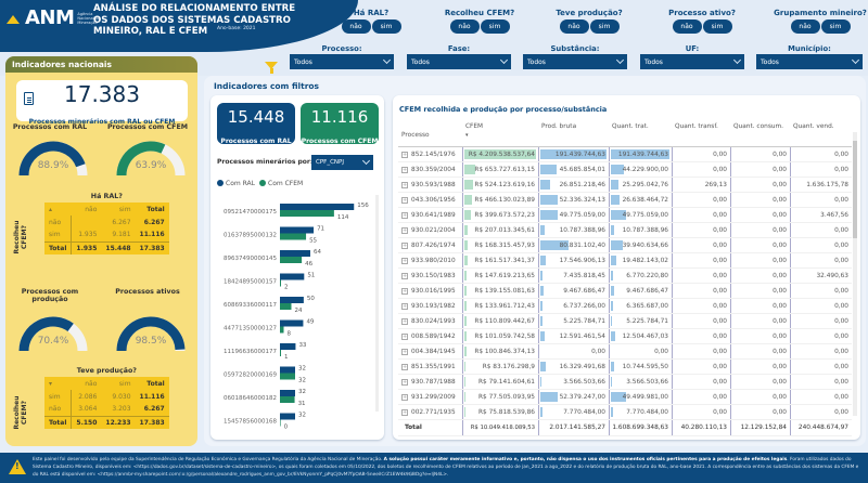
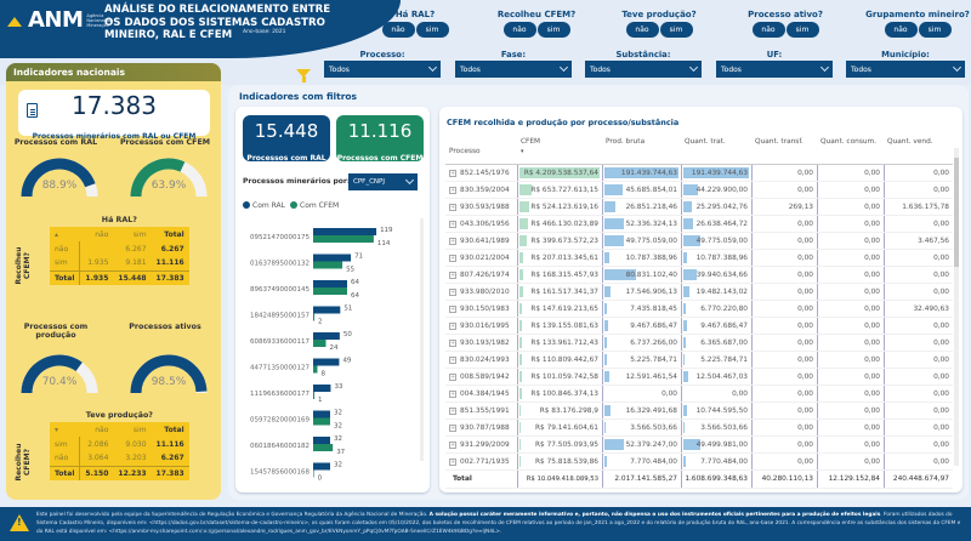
Com RAL/09521470000175: 156 -> 119
Com CFEM/89637490000145: 46 -> 64
Com CFEM/06018646000182: 31 -> 37
